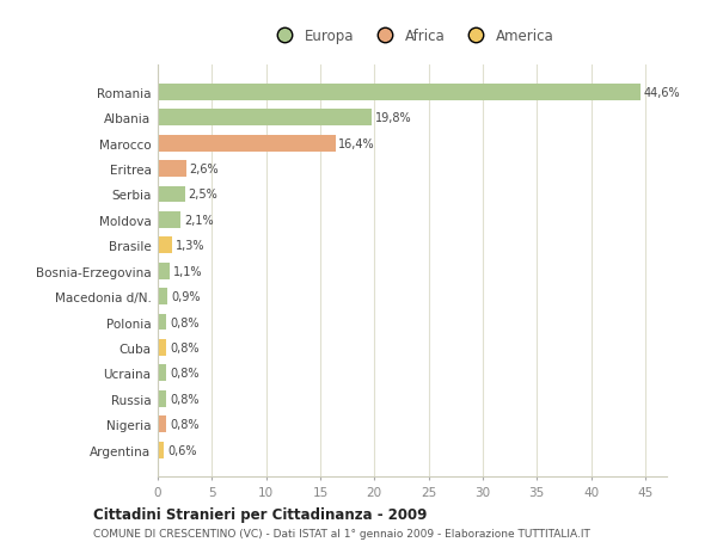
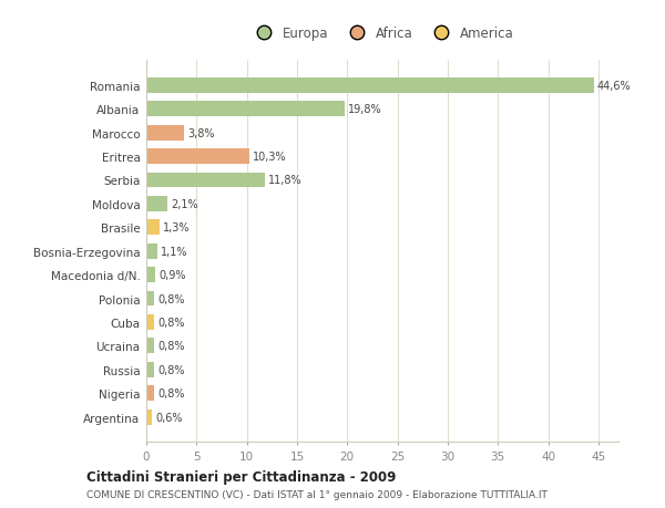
Marocco: 16,4% -> 3,8%
Eritrea: 2,6% -> 10,3%
Serbia: 2,5% -> 11,8%
